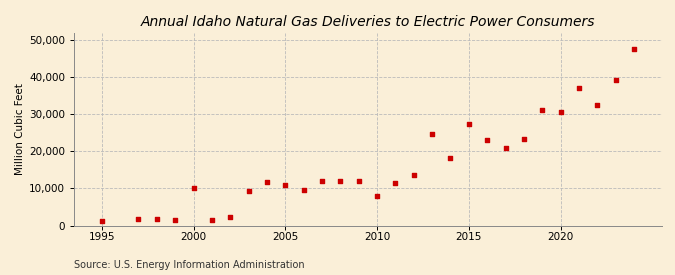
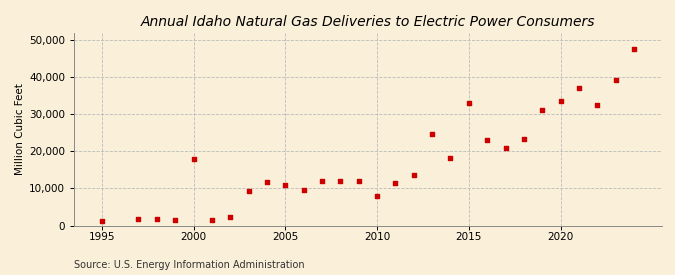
2000: 10,200 -> 18,000
2015: 27,300 -> 33,000
2020: 30,700 -> 33,500
